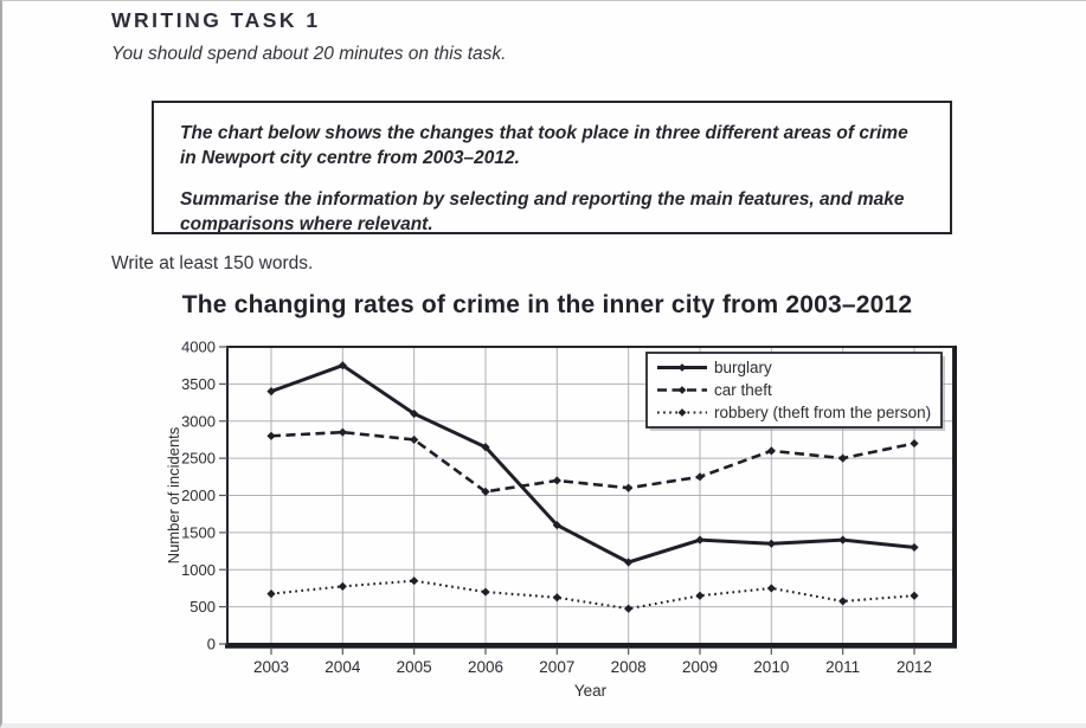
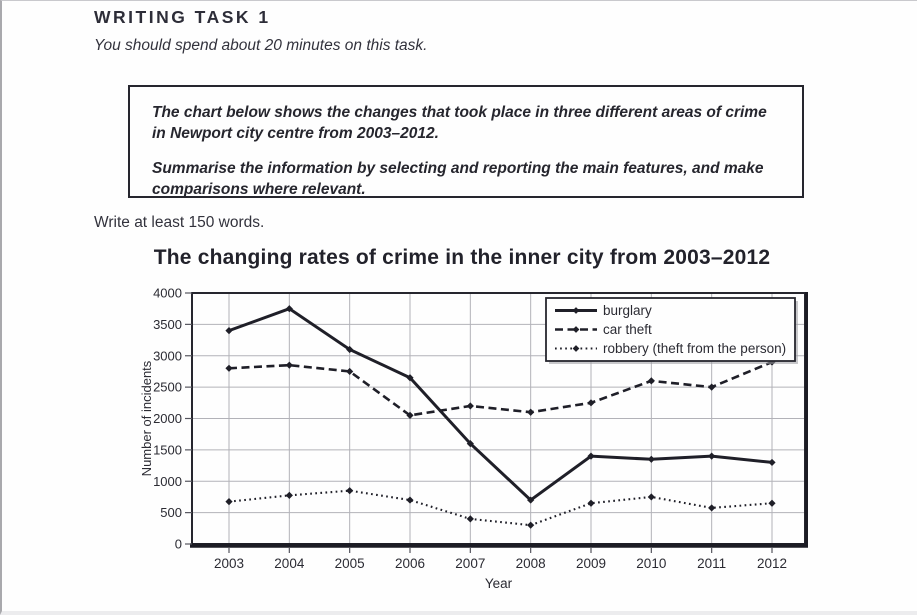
robbery (theft from the person)/2007: 600 -> 400
burglary/2008: 1100 -> 700
robbery (theft from the person)/2008: 500 -> 300
car theft/2012: 2700 -> 2900
